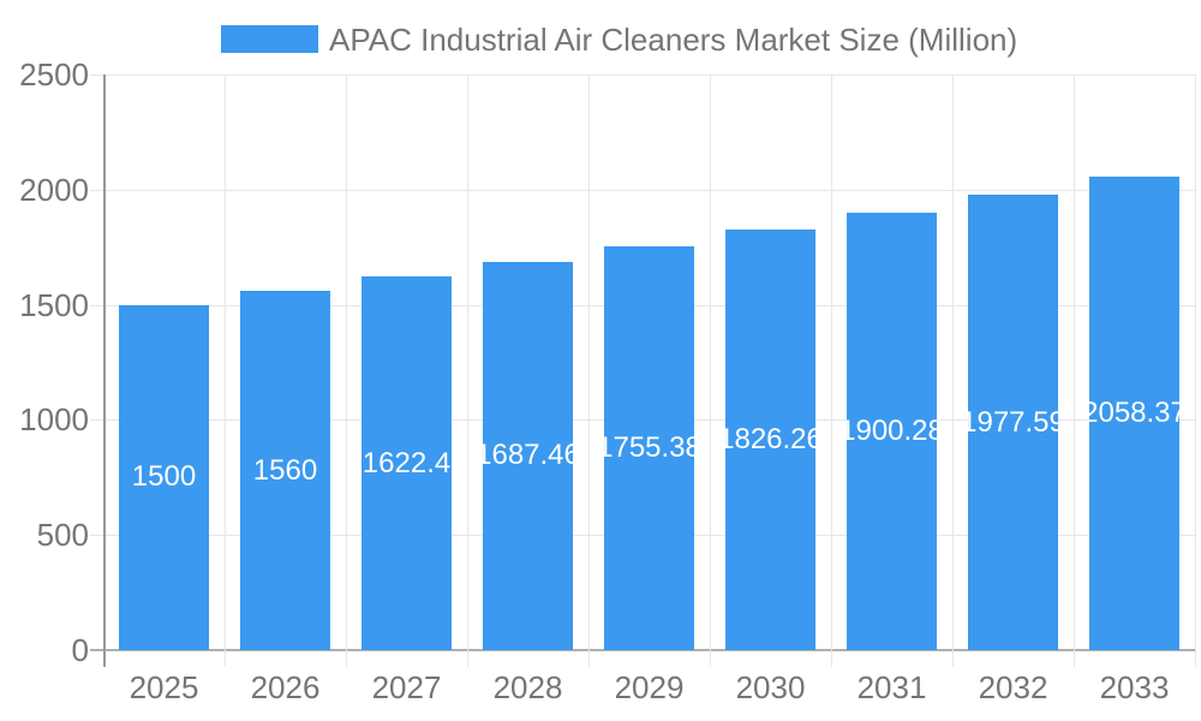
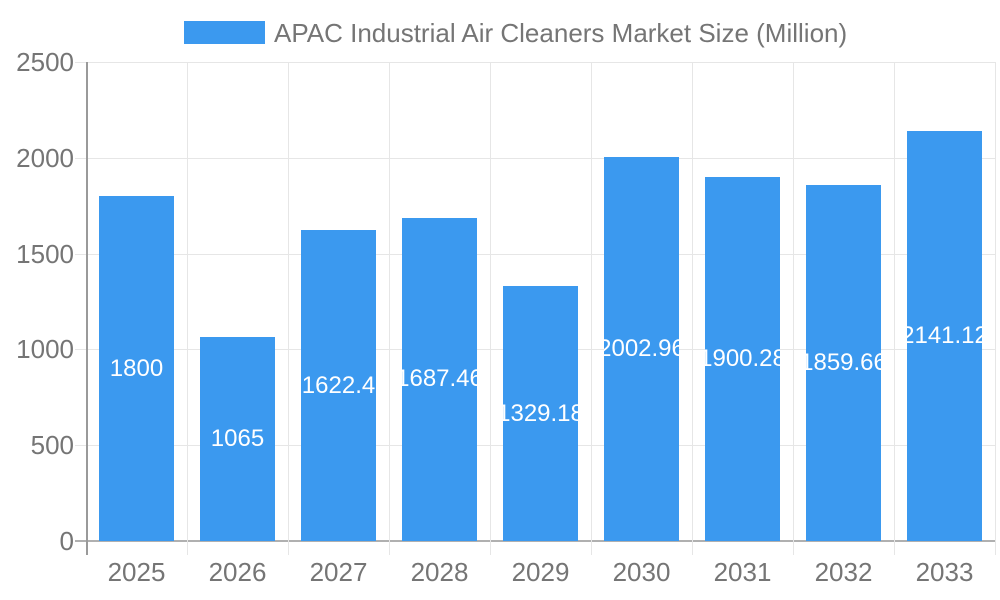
2025: 1500 -> 1800
2026: 1560 -> 1065
2029: 1755.38 -> 1329.18
2030: 1826.26 -> 2002.96
2032: 1977.59 -> 1859.66
2033: 2058.37 -> 2141.12
